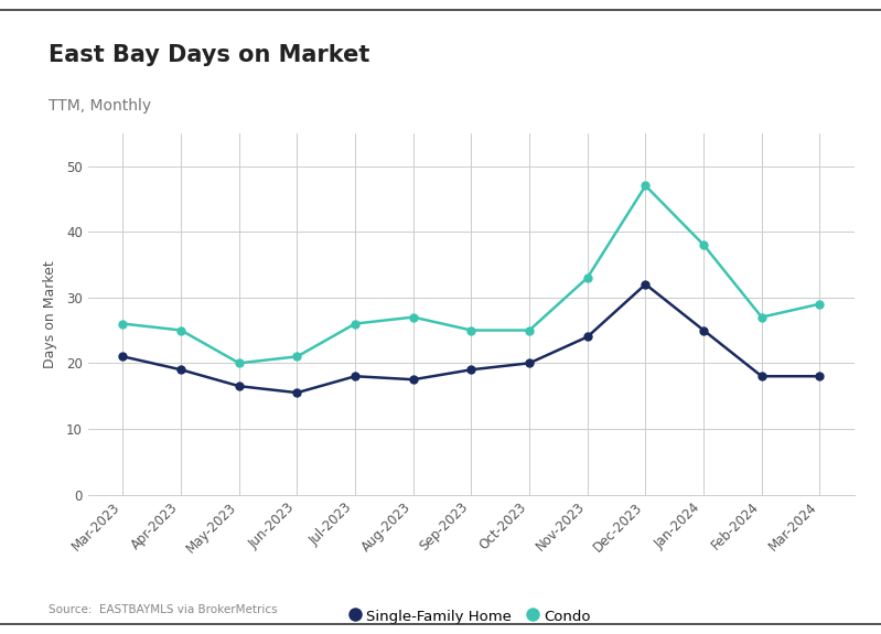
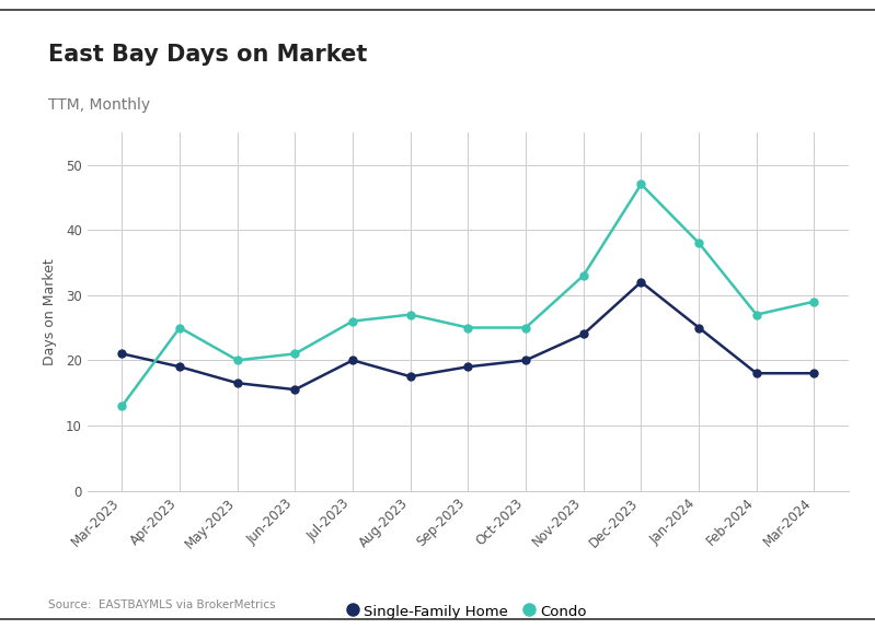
Condo/Mar-2023: 26 -> 13
Single-Family Home/Jul-2023: 18.0 -> 20.0
